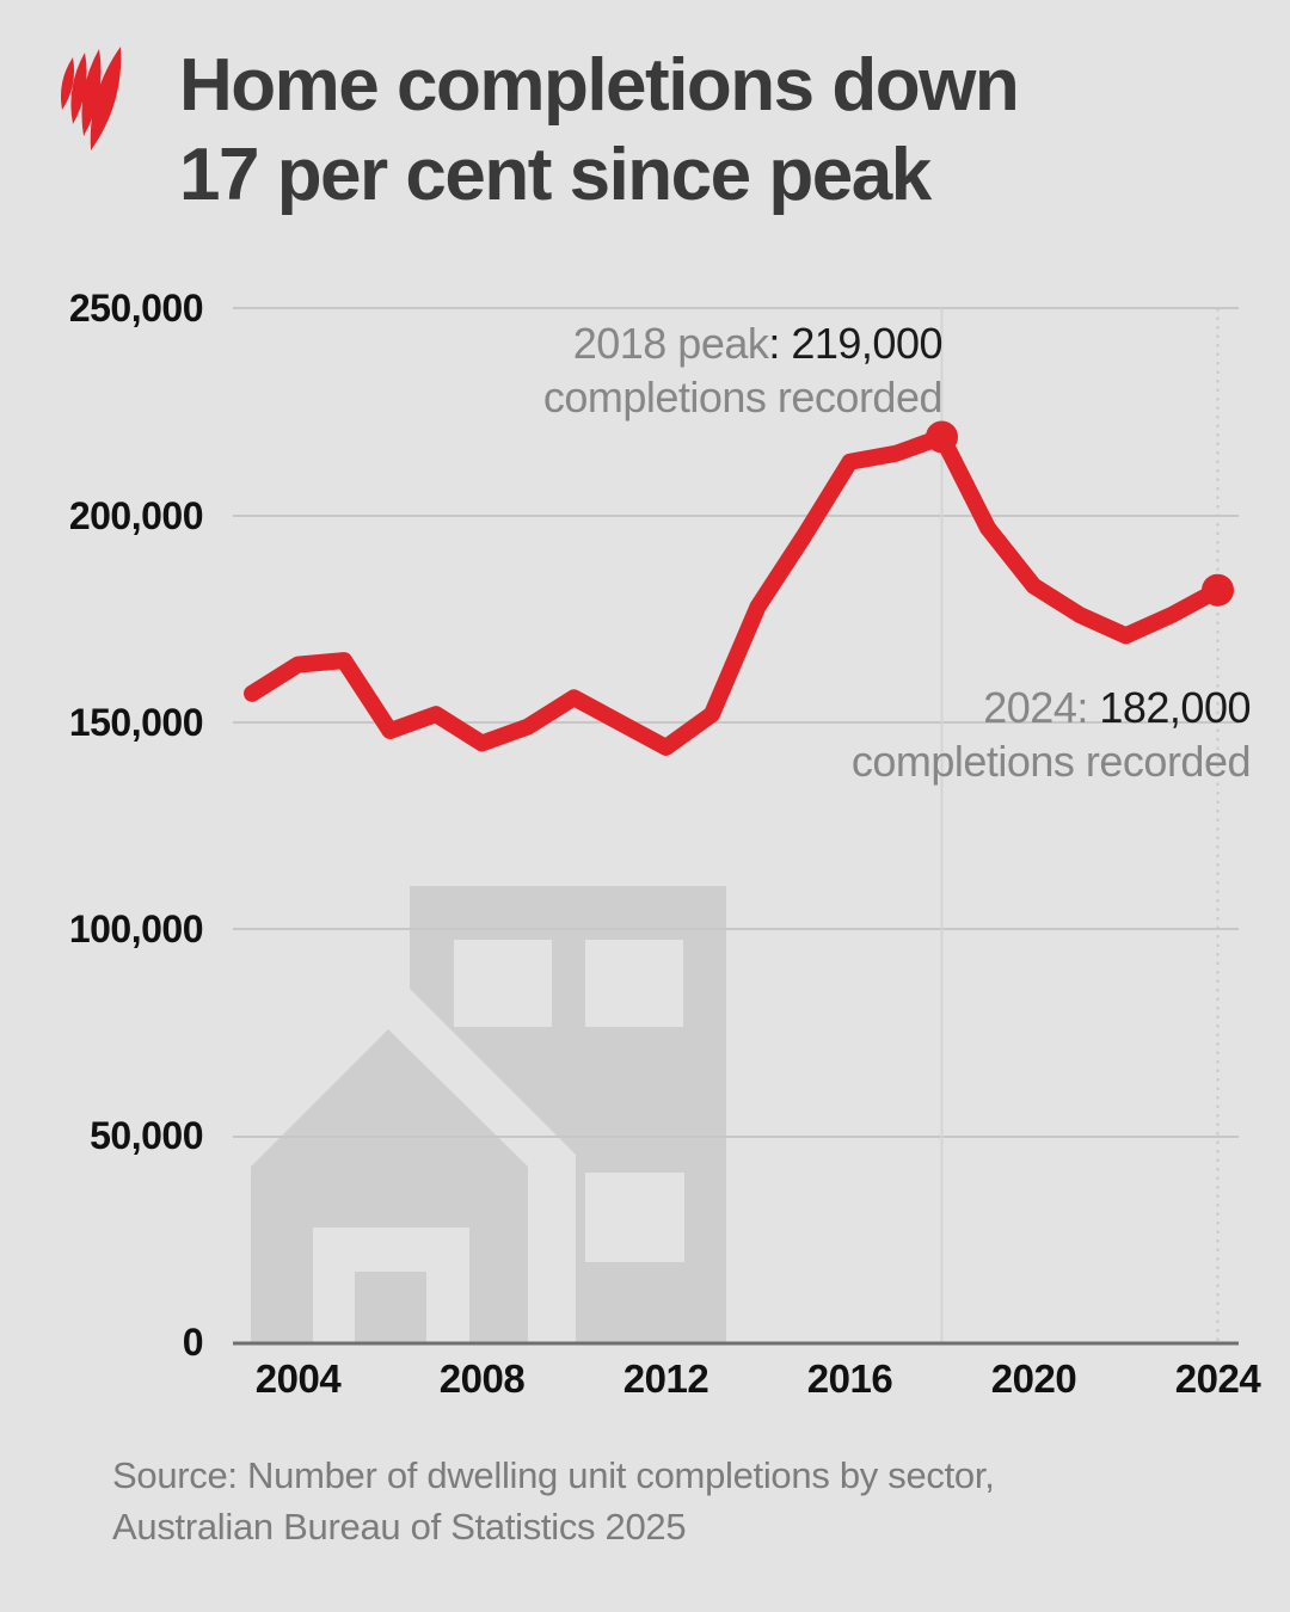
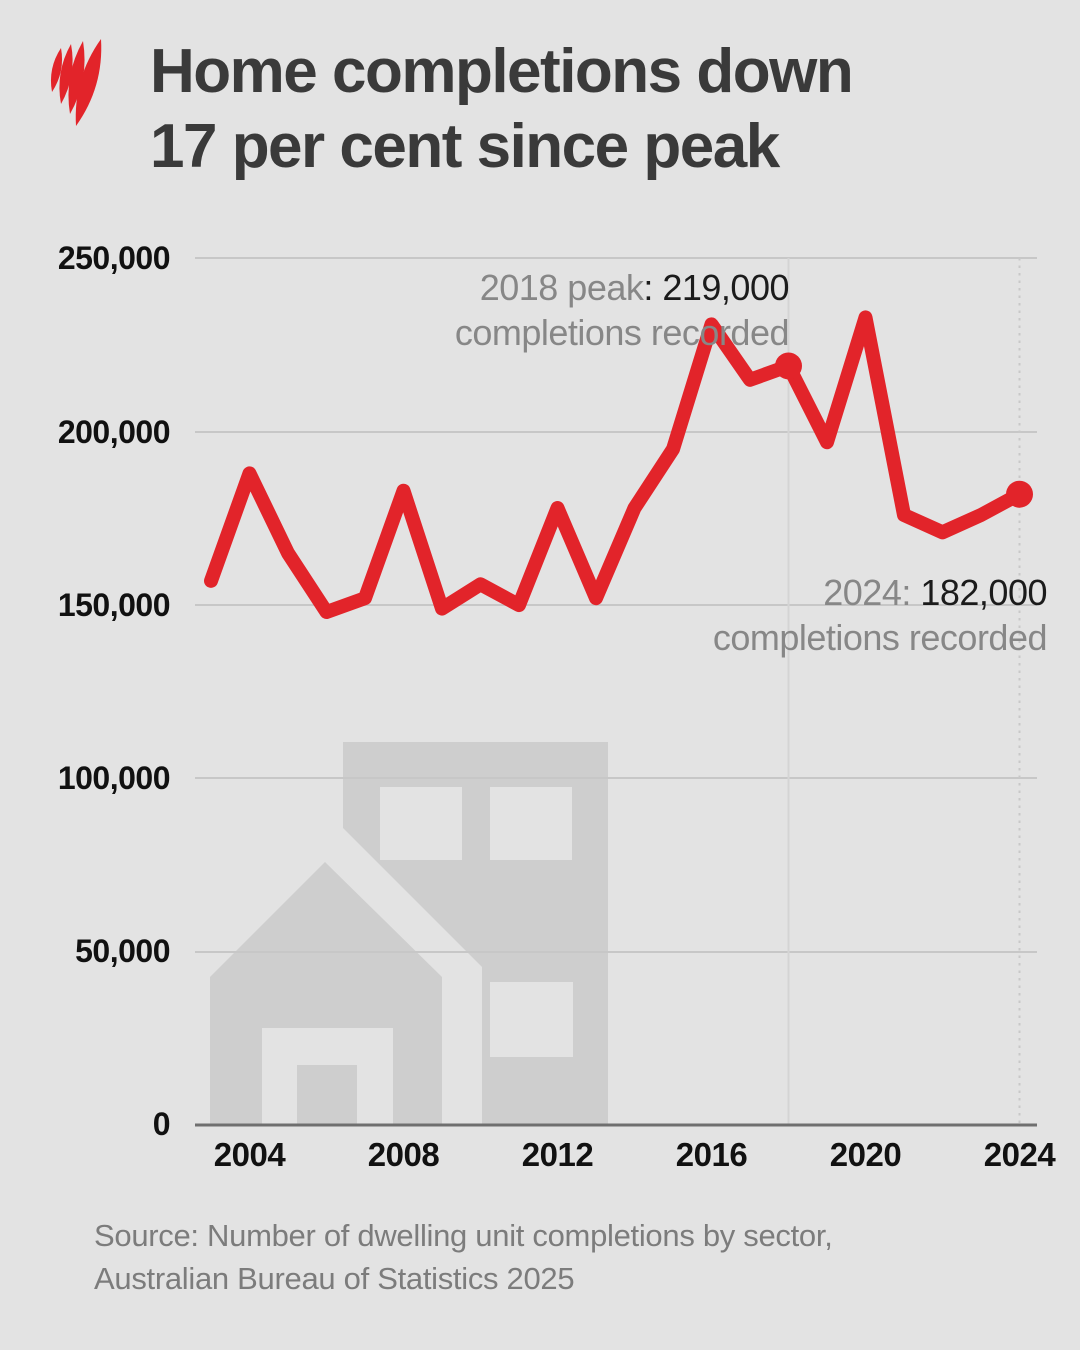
2004: 164000 -> 188000
2008: 145000 -> 183000
2012: 144000 -> 178000
2016: 213000 -> 231000
2020: 183000 -> 233000
